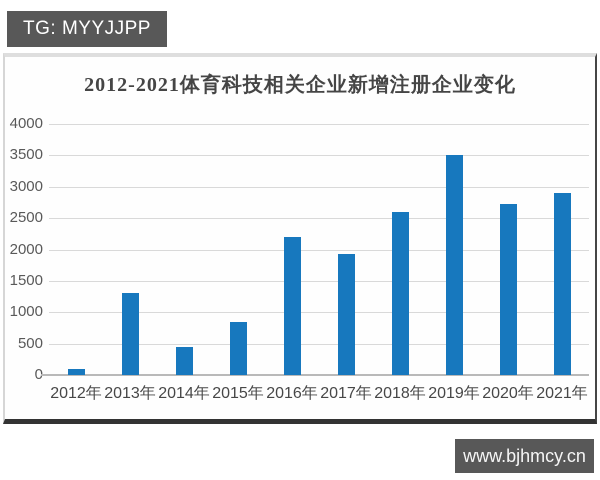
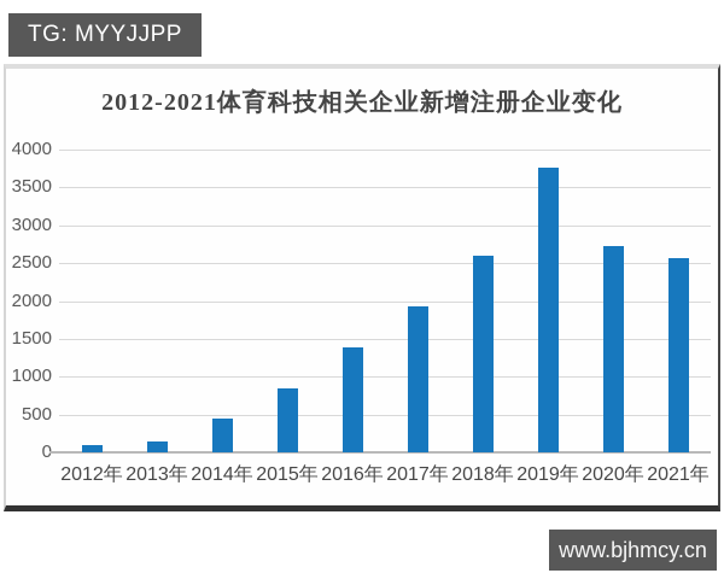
2013年: 1300 -> 200
2016年: 2200 -> 1400
2019年: 3500 -> 3800
2021年: 2900 -> 2600
